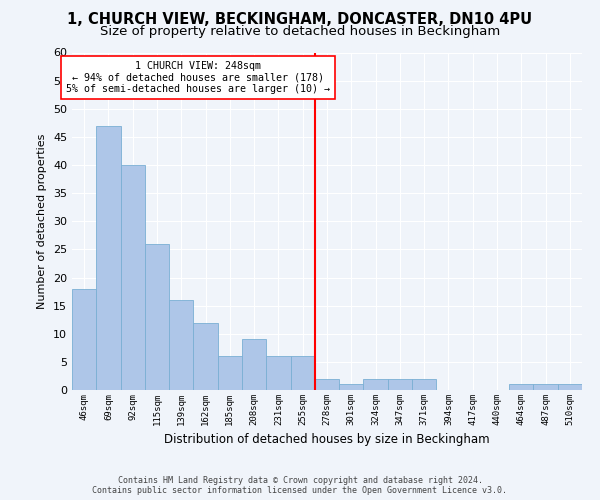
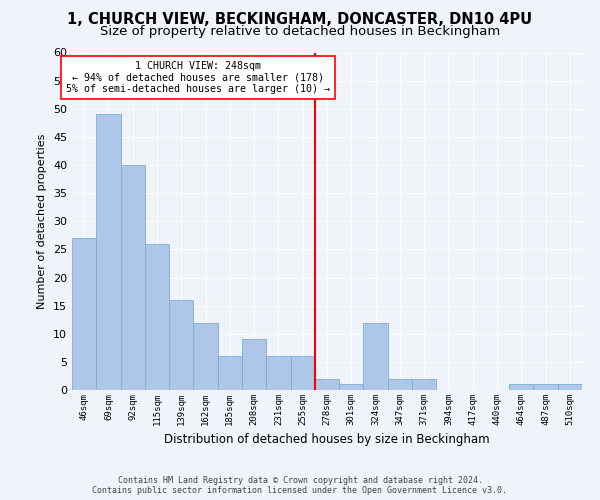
46sqm: 18 -> 27
69sqm: 47 -> 49
324sqm: 2 -> 12
